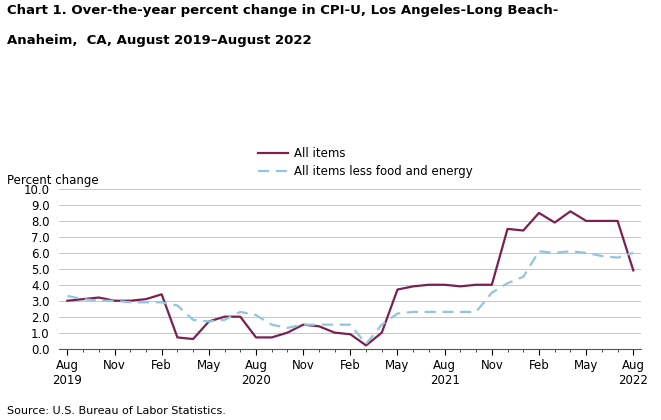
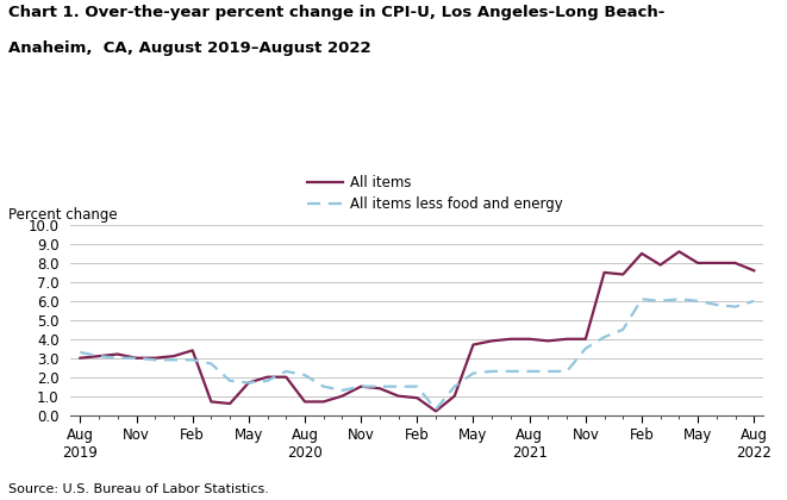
All items/Aug 2022: 4.9 -> 7.6
